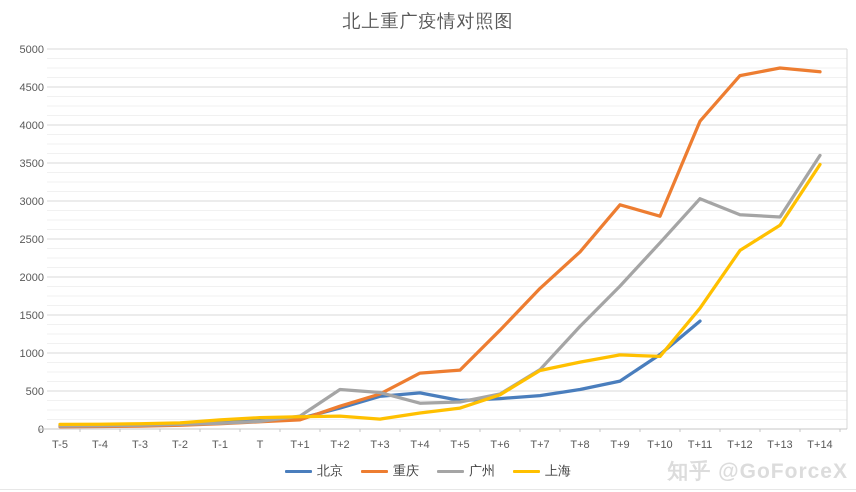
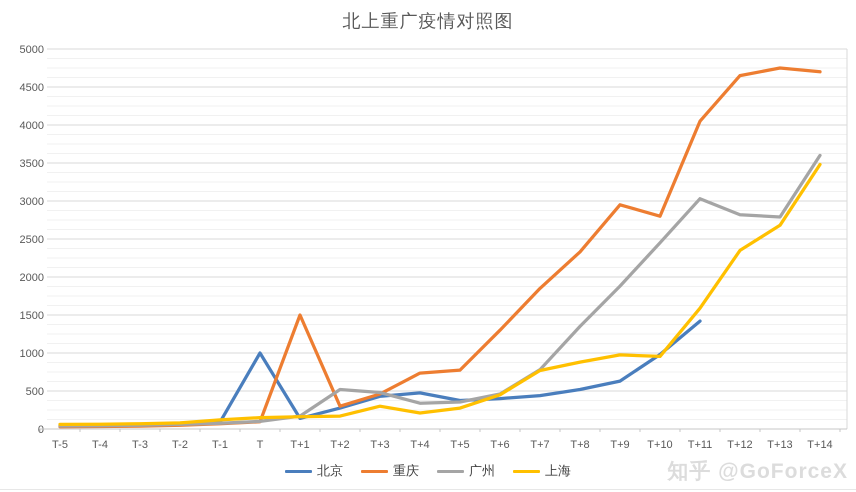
北京/T: 100 -> 1000
重庆/T+1: 100 -> 1500
上海/T+3: 100 -> 300
